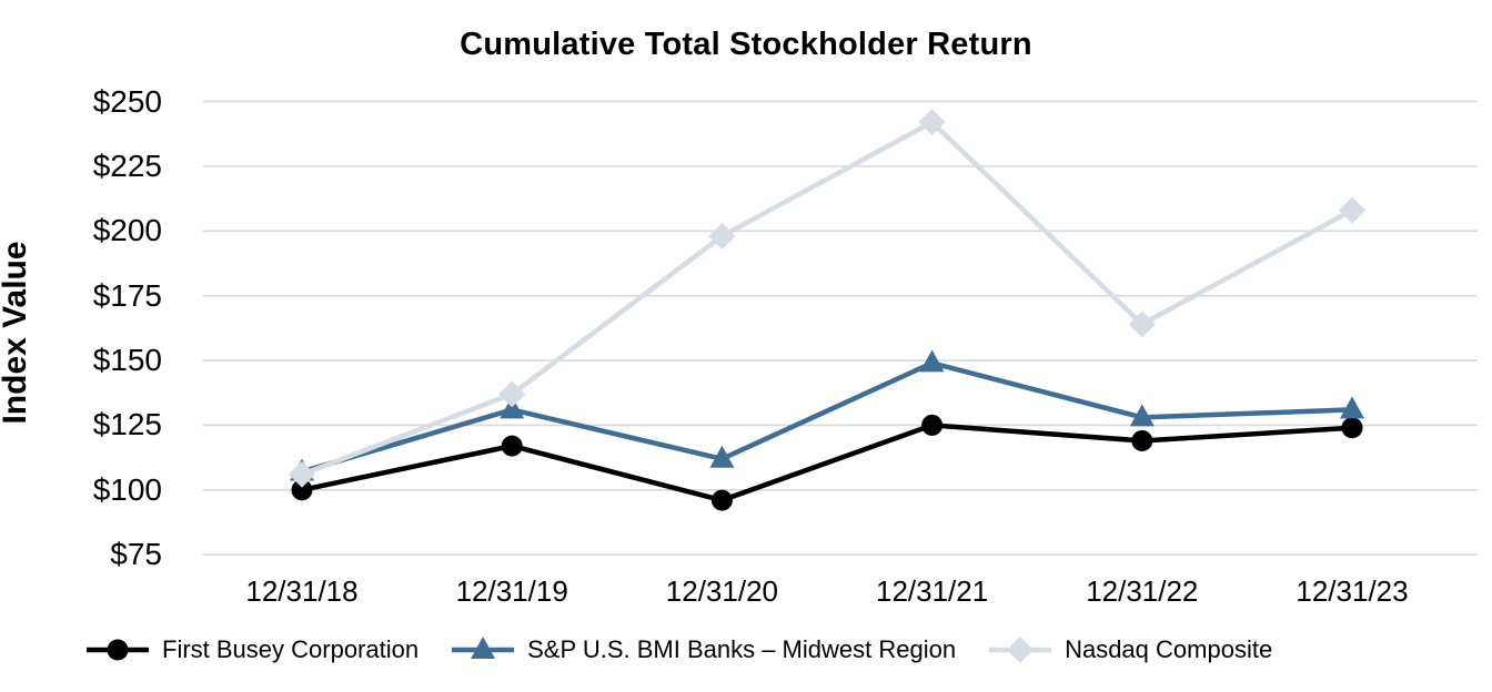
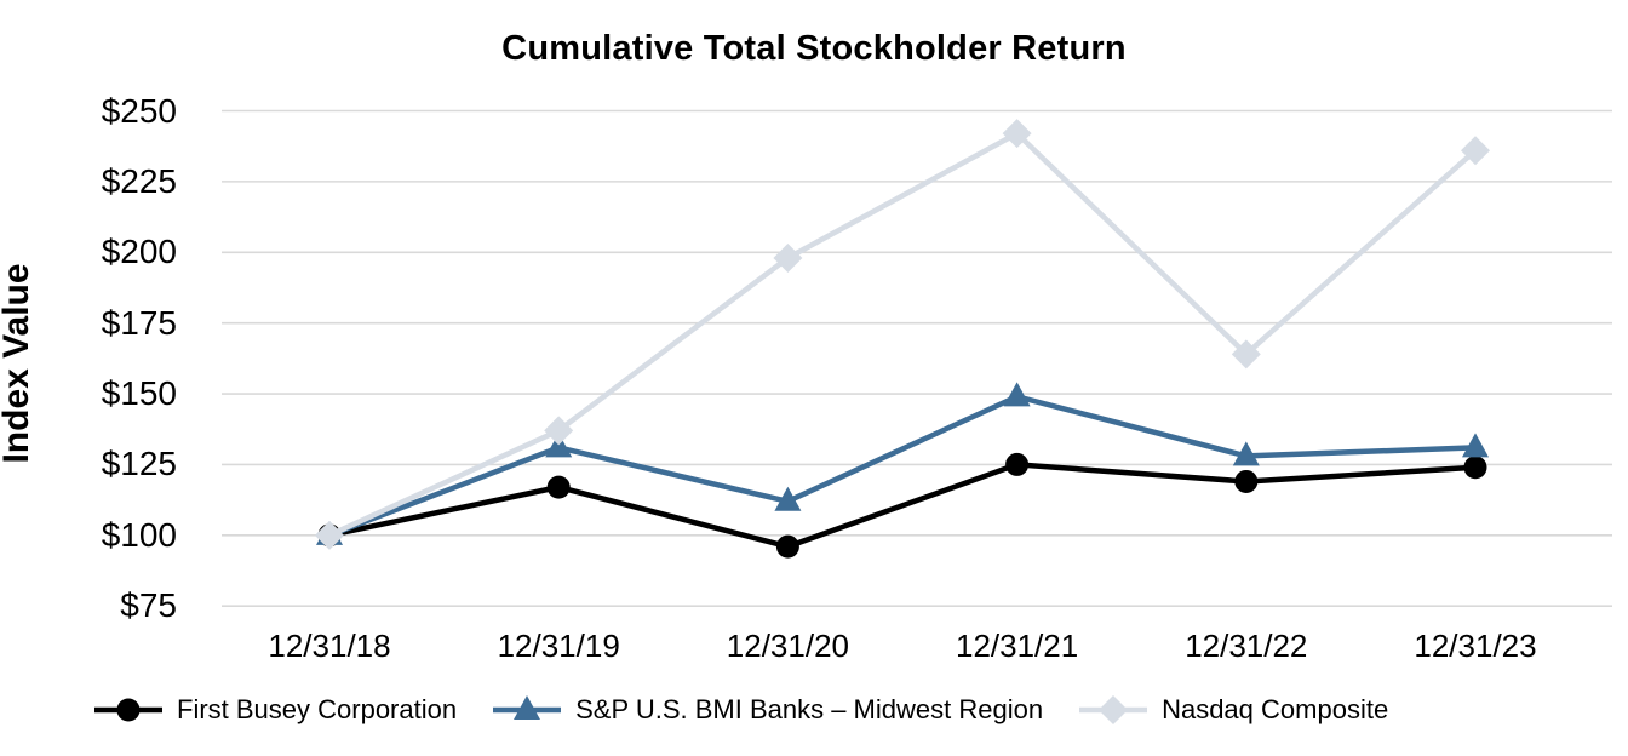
S&P U.S. BMI Banks – Midwest Region/12/31/18: $107 -> $100
Nasdaq Composite/12/31/18: $106 -> $100
Nasdaq Composite/12/31/23: $208 -> $236
